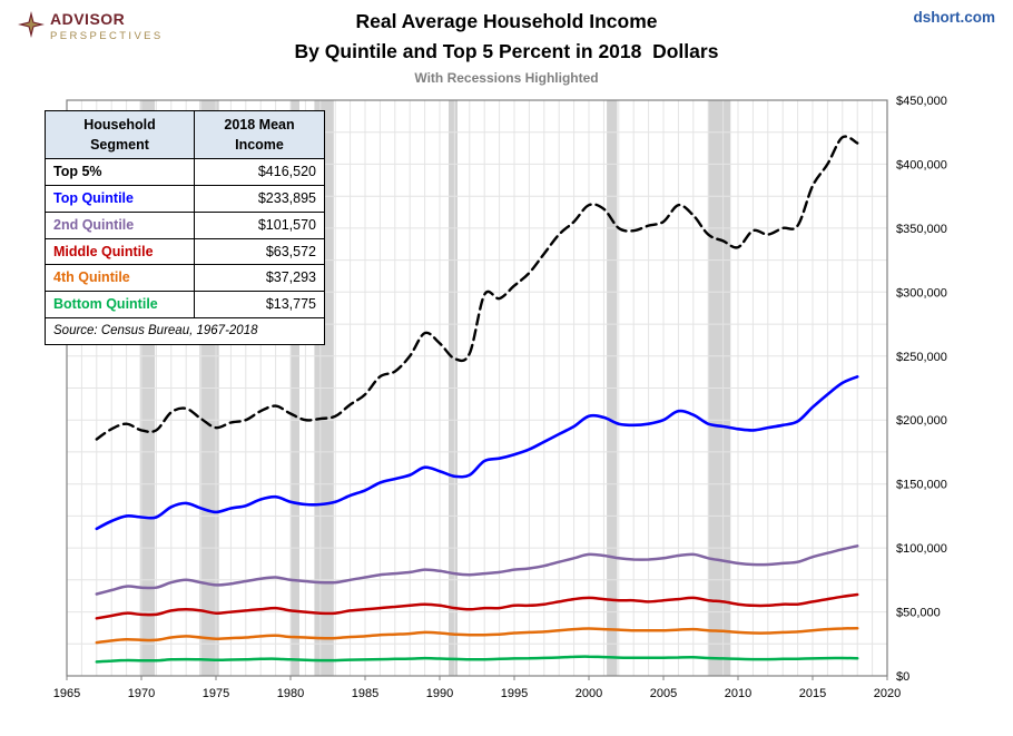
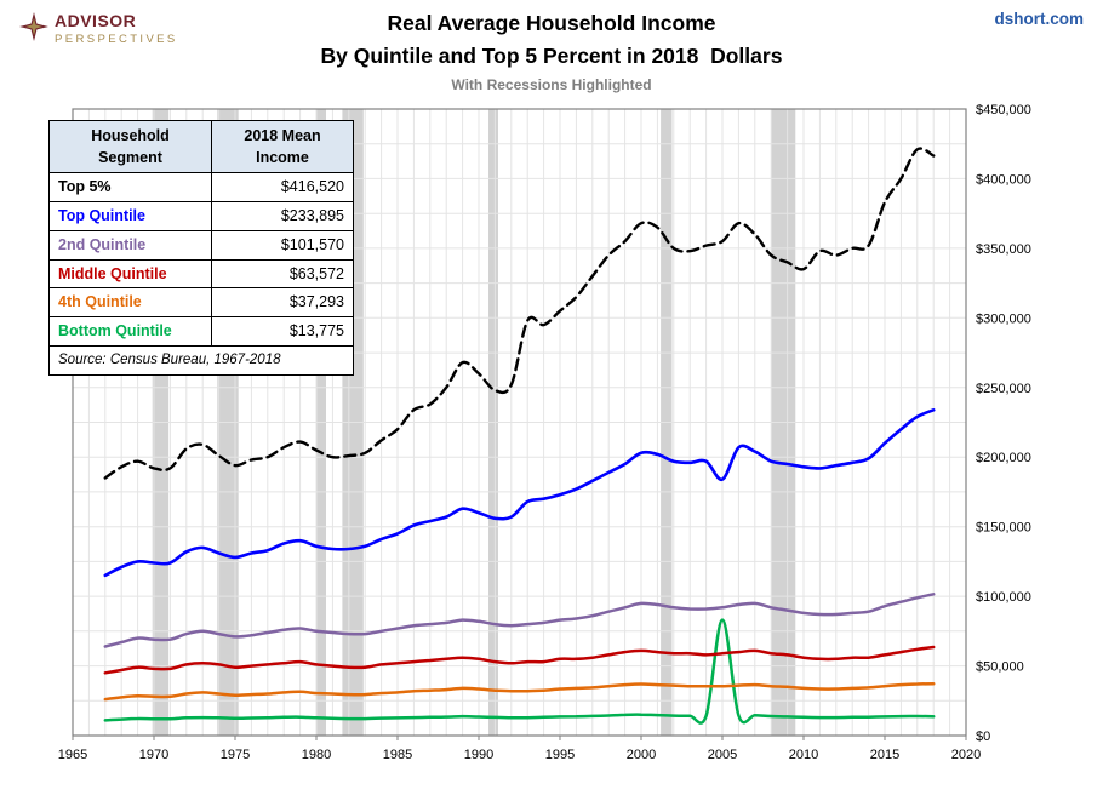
Top Quintile/2005: $200000 -> $184000
Bottom Quintile/2005: $14000 -> $83000
